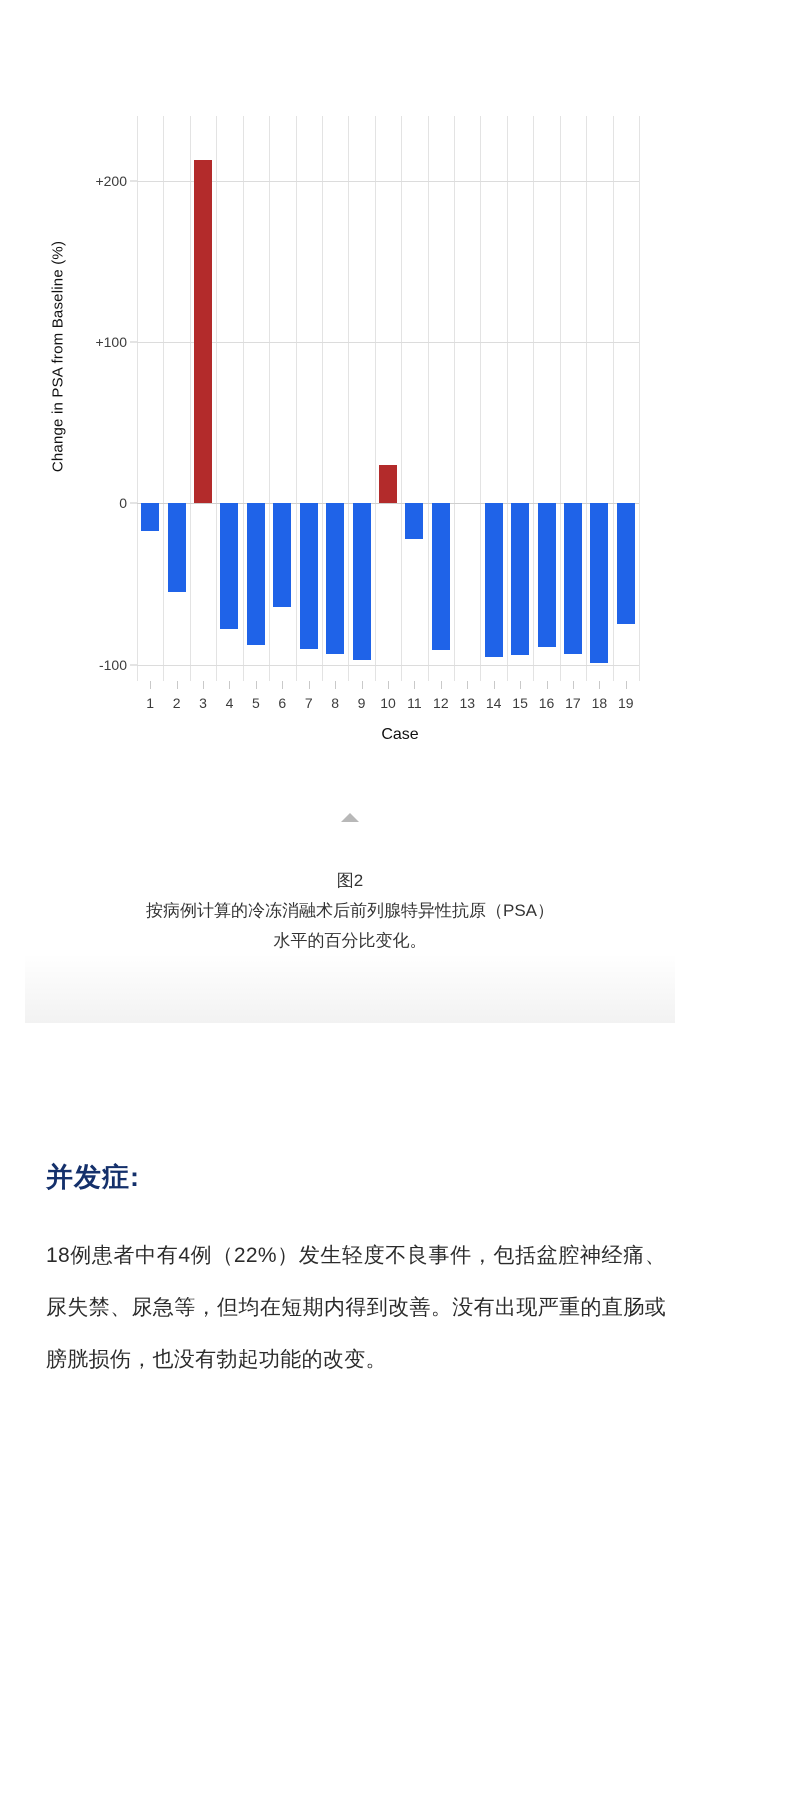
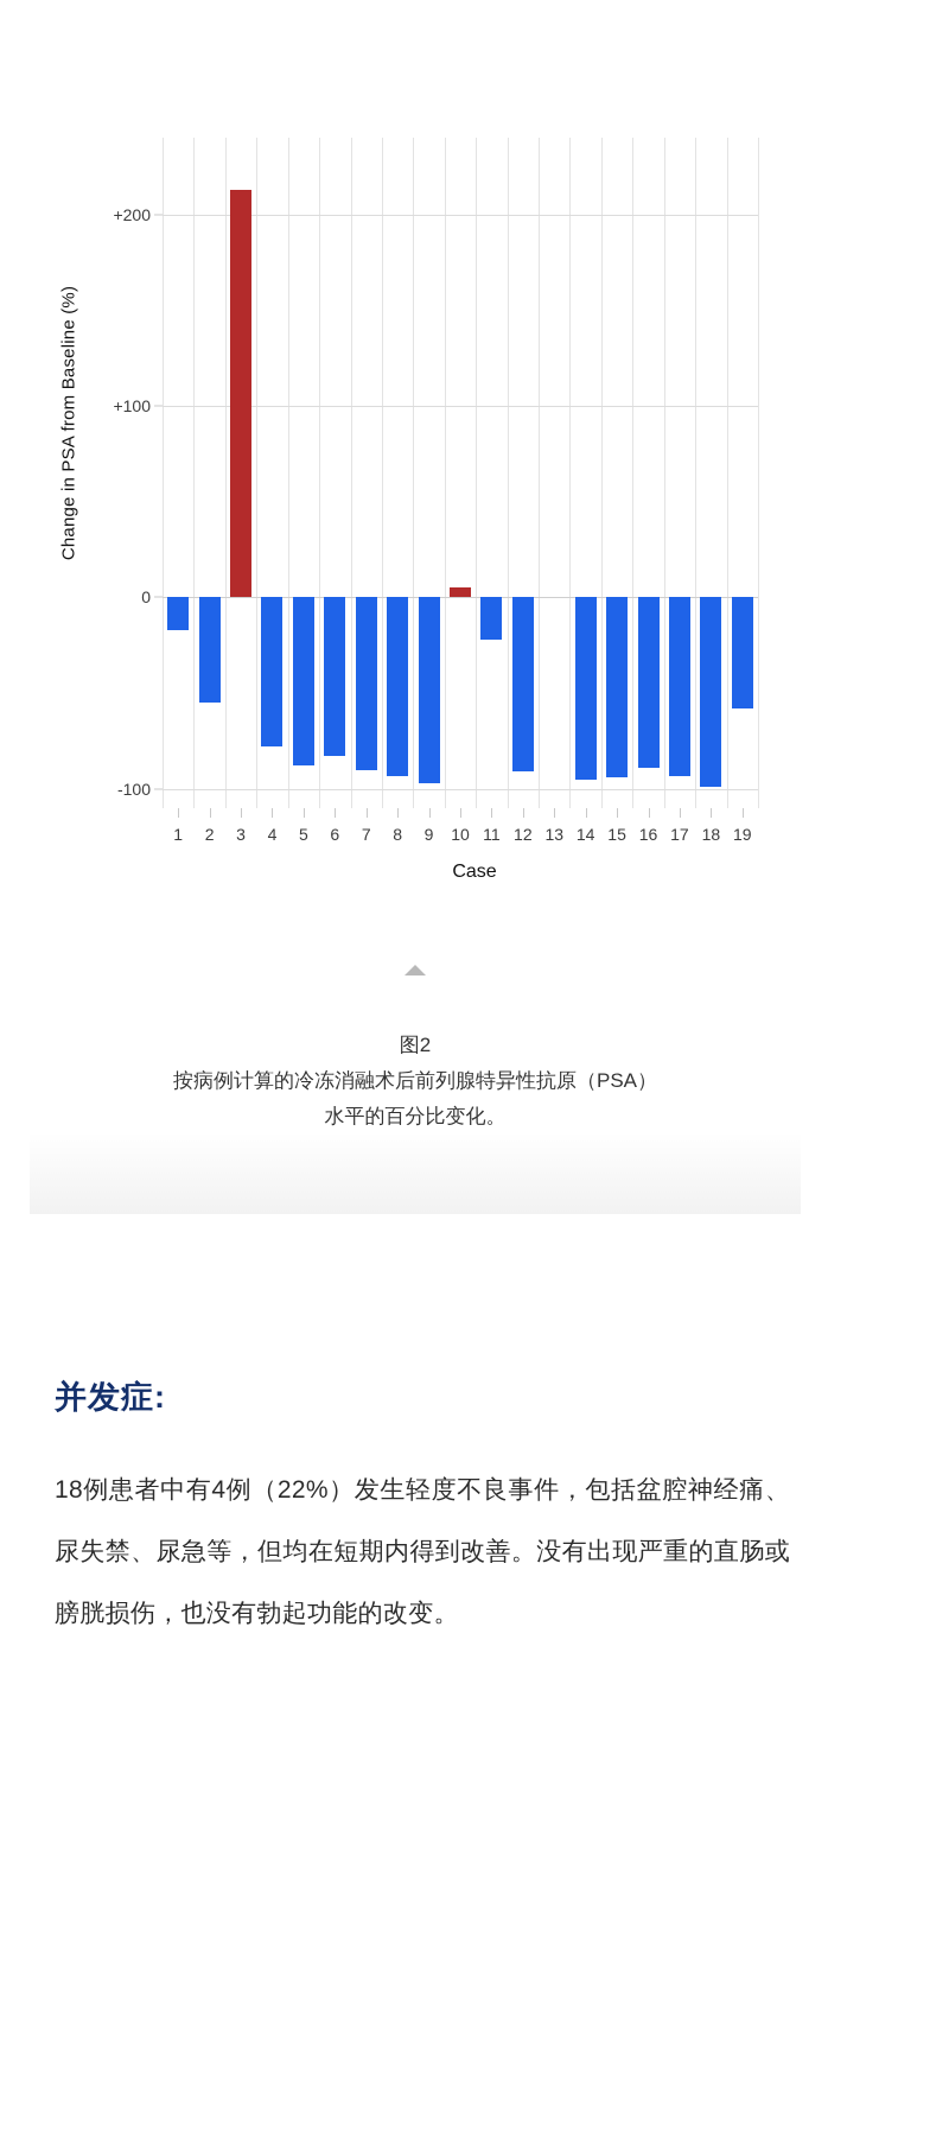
6: -64 -> -83
10: 24 -> 5
19: -75 -> -58
